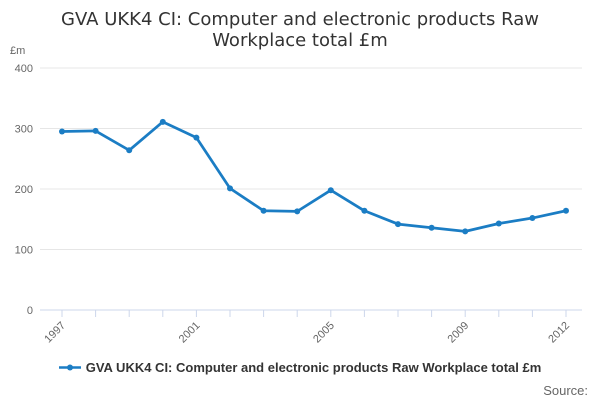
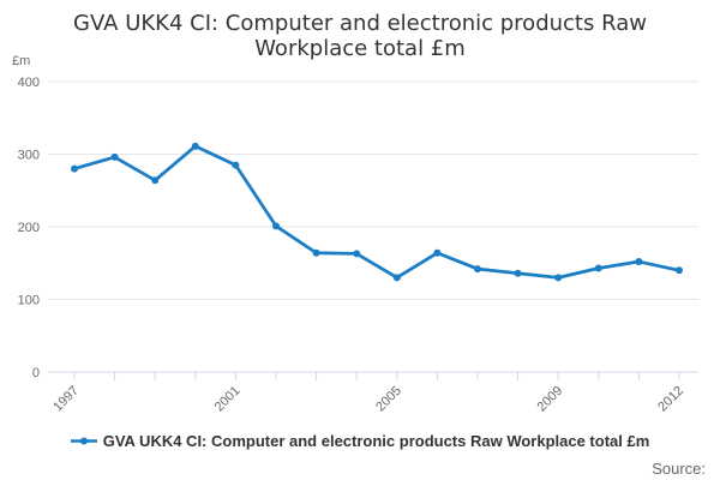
1997: 300 -> 280
2005: 200 -> 130
2012: 160 -> 140
